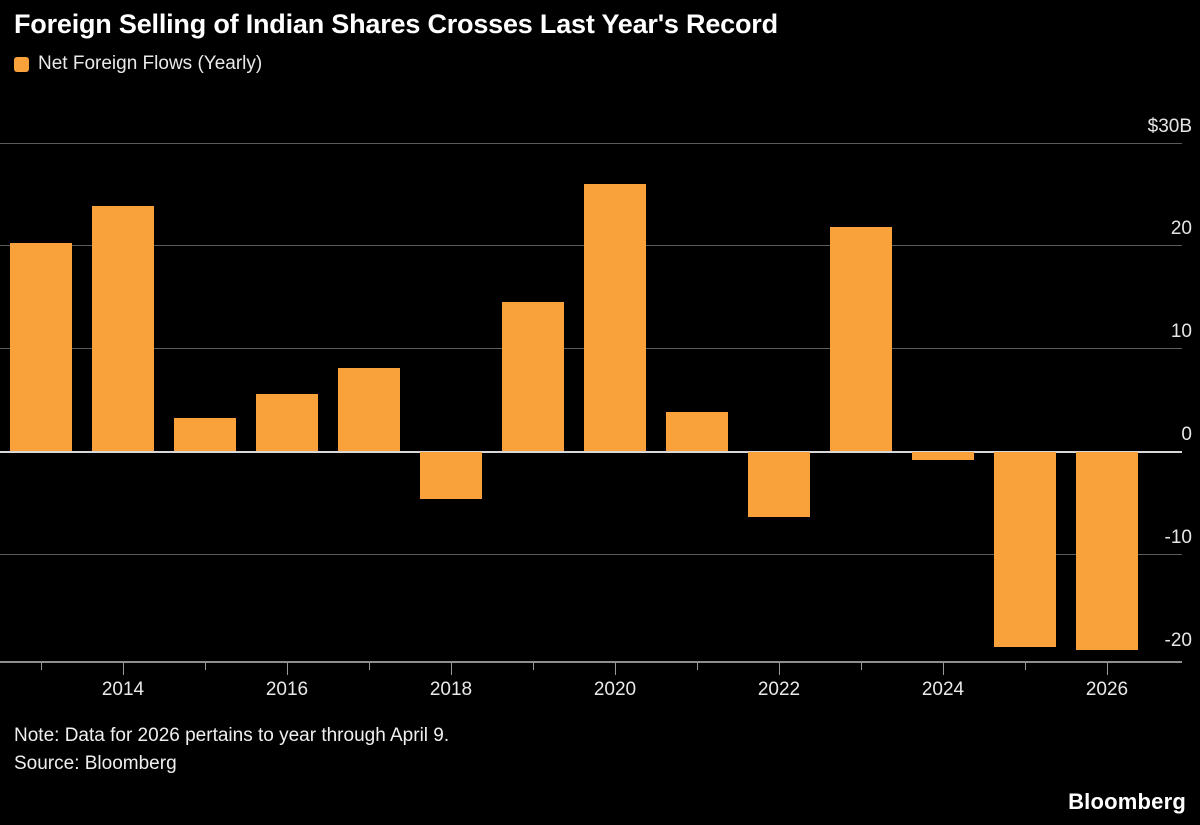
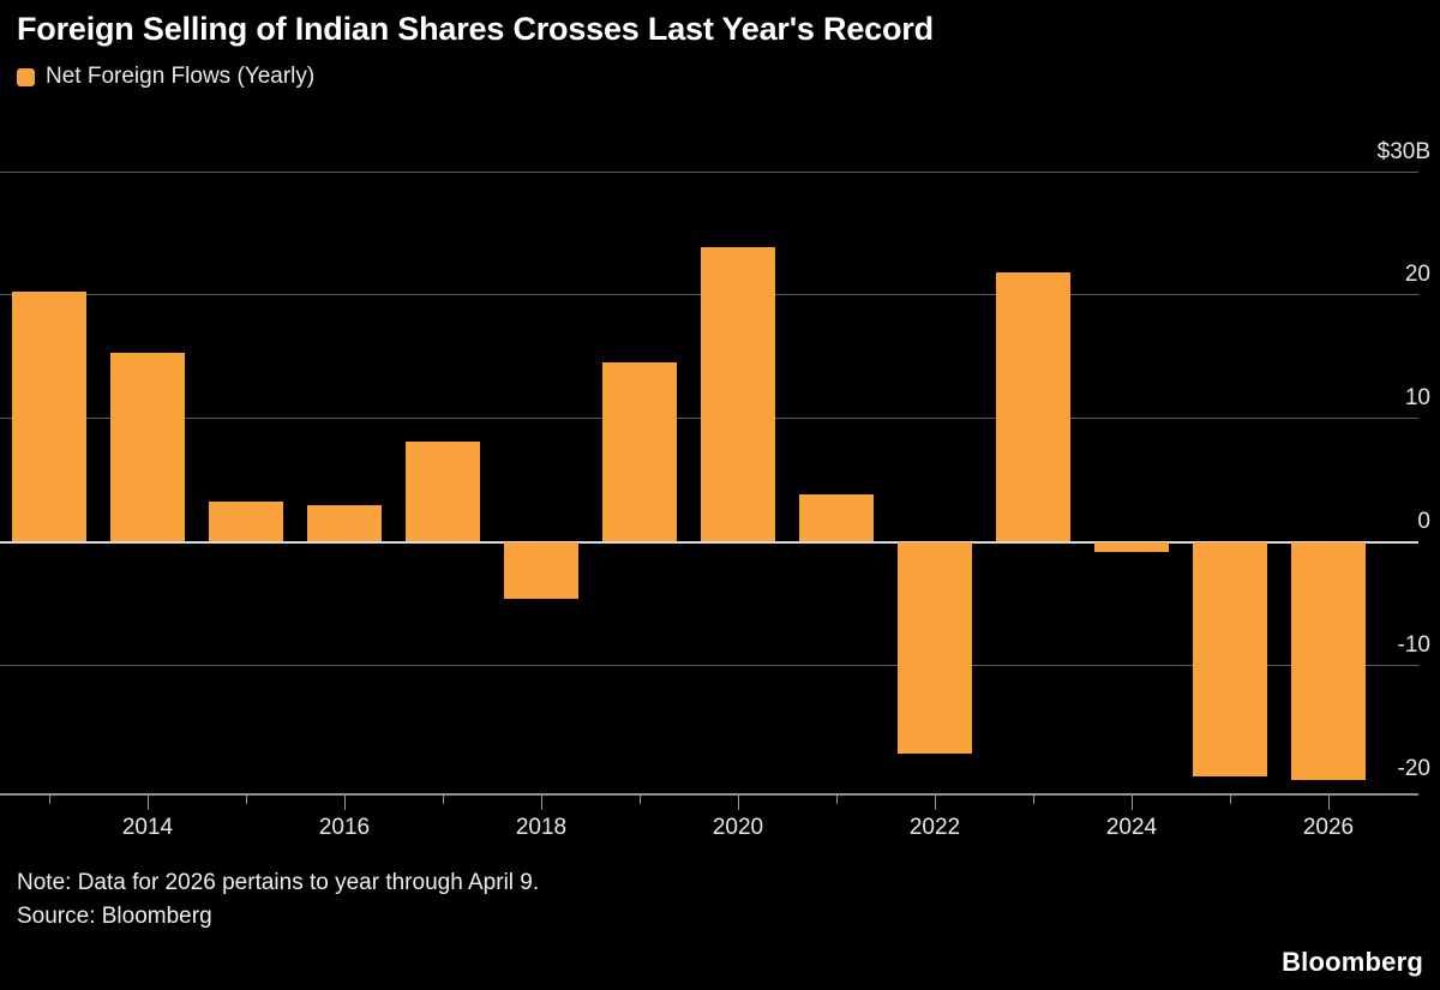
2014: $23.8B -> $15.3B
2016: $5.5B -> $2.9B
2020: $26.0B -> $23.8B
2022: -$6.3B -> -$17.1B
